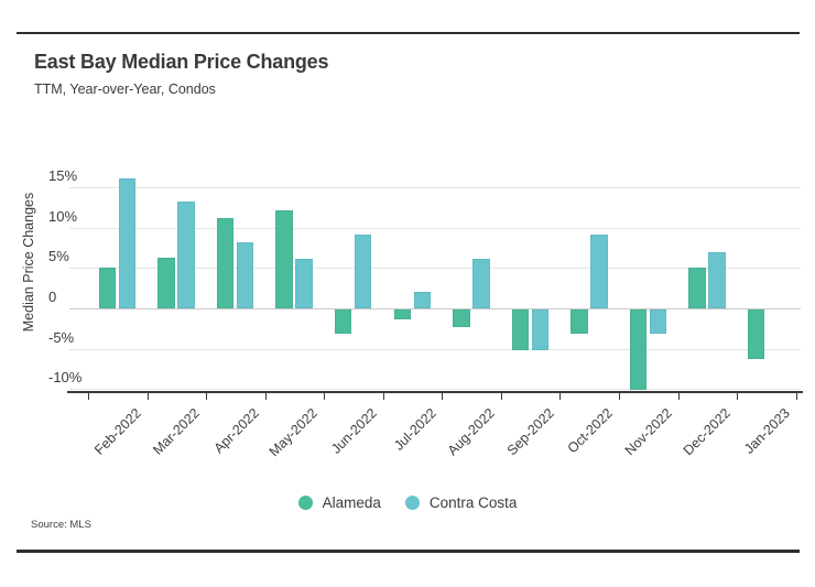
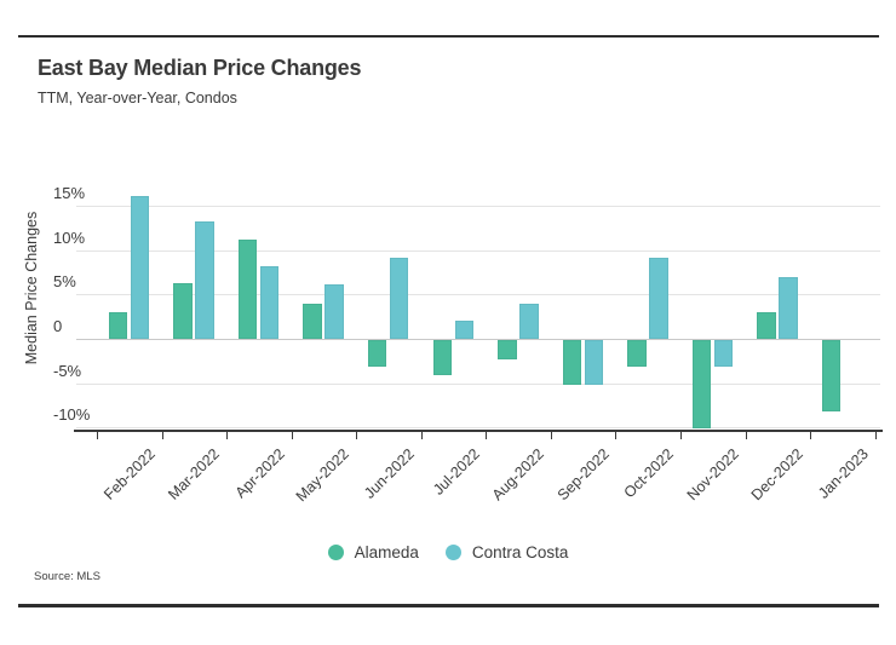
Alameda/Feb-2022: 5% -> 3%
Alameda/May-2022: 12% -> 4%
Alameda/Jul-2022: -1% -> -4%
Contra Costa/Aug-2022: 6% -> 4%
Alameda/Dec-2022: 5% -> 3%
Alameda/Jan-2023: -6% -> -8%
